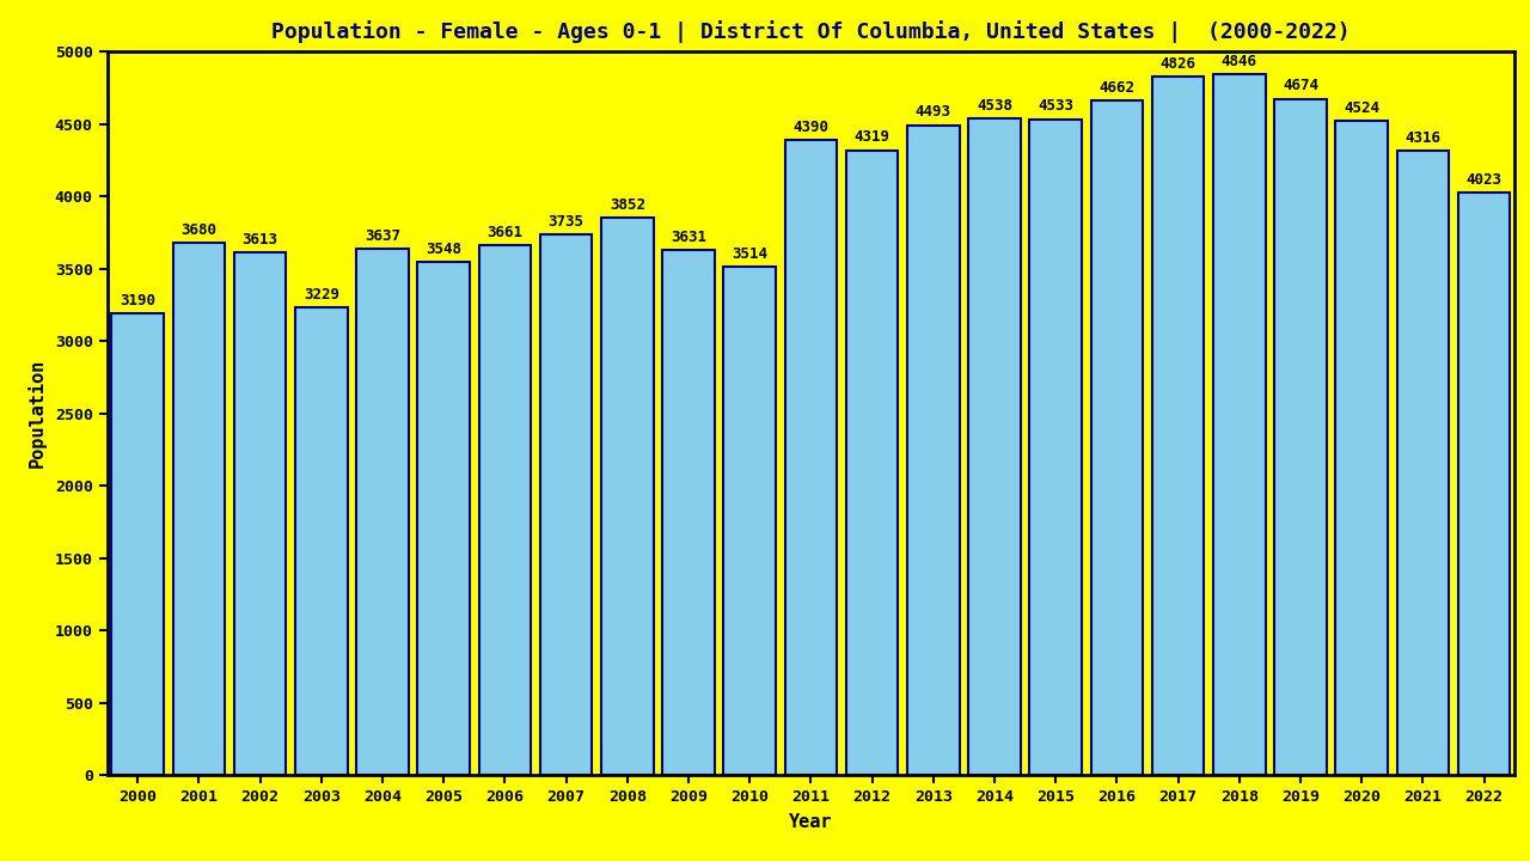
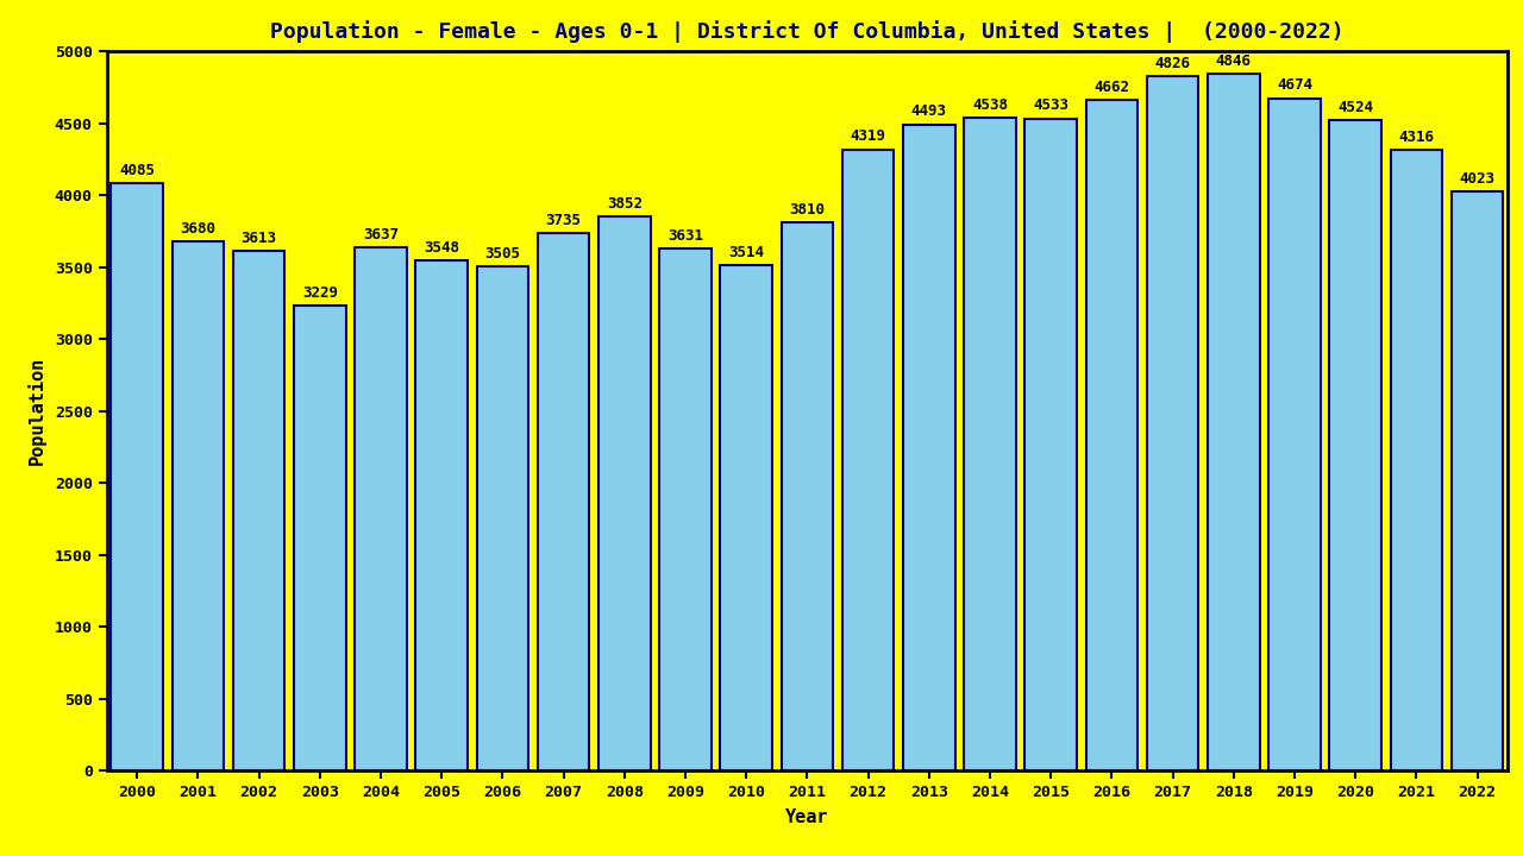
2000: 3190 -> 4085
2006: 3661 -> 3505
2011: 4390 -> 3810
